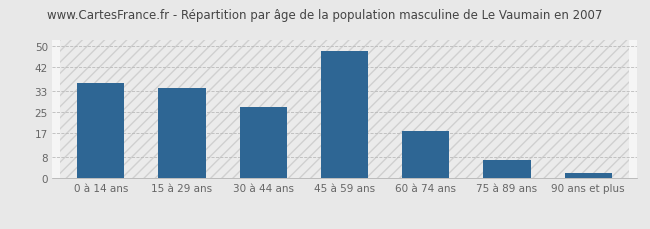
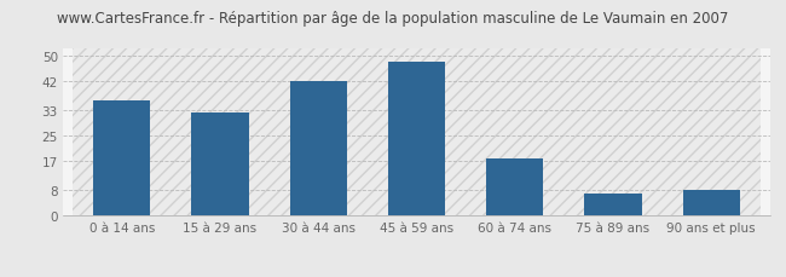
15 à 29 ans: 34 -> 32
30 à 44 ans: 27 -> 42
90 ans et plus: 2 -> 8
